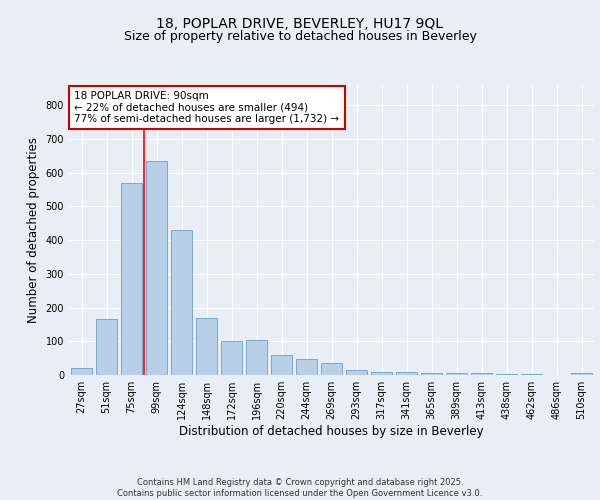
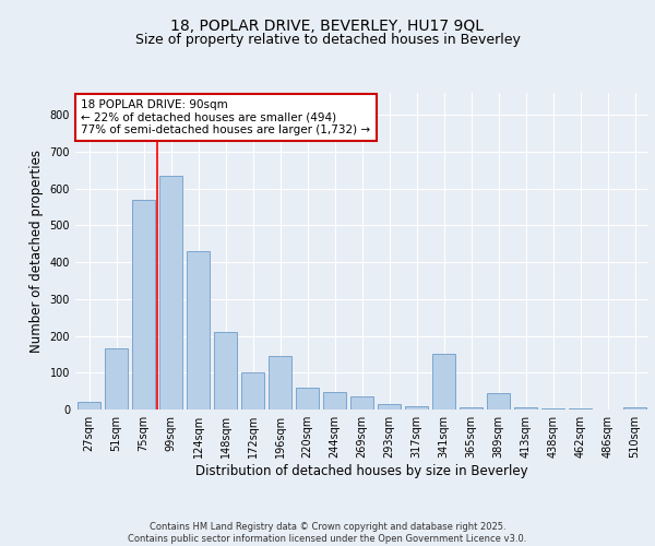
148sqm: 170 -> 210
196sqm: 103 -> 145
341sqm: 8 -> 150
389sqm: 5 -> 45
